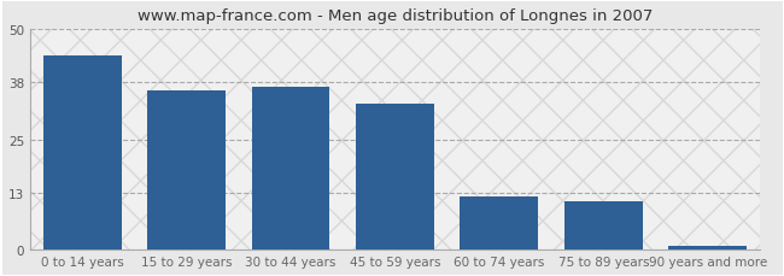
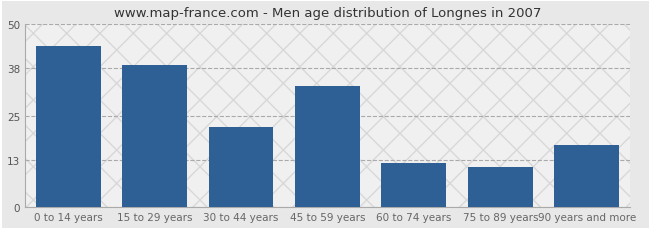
15 to 29 years: 36 -> 39
30 to 44 years: 37 -> 22
90 years and more: 1 -> 17
